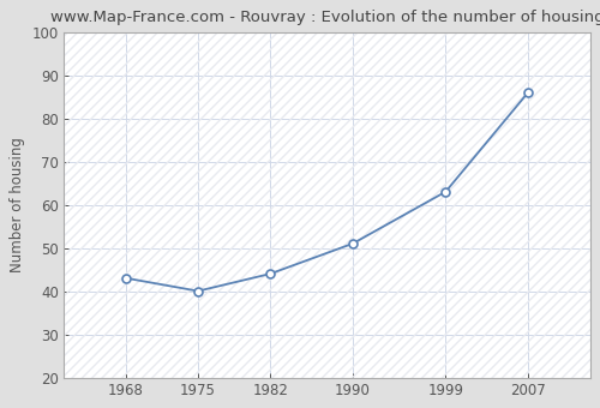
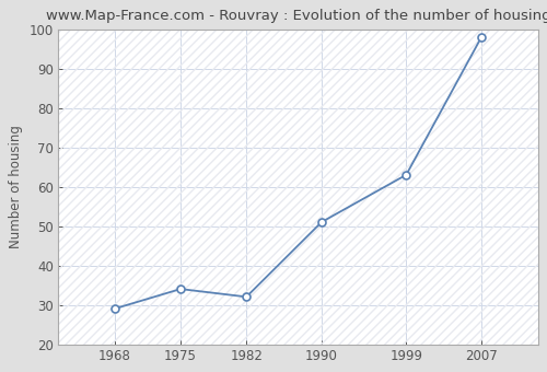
1968: 43 -> 29
1975: 40 -> 34
1982: 44 -> 32
2007: 86 -> 98
